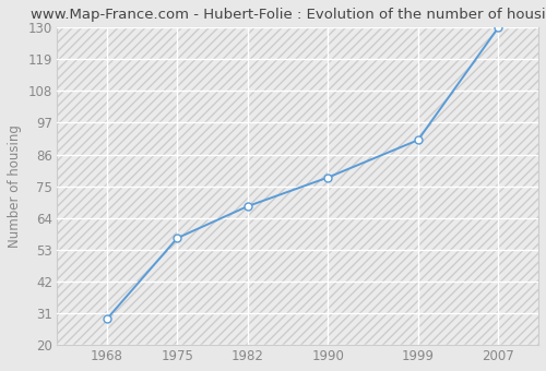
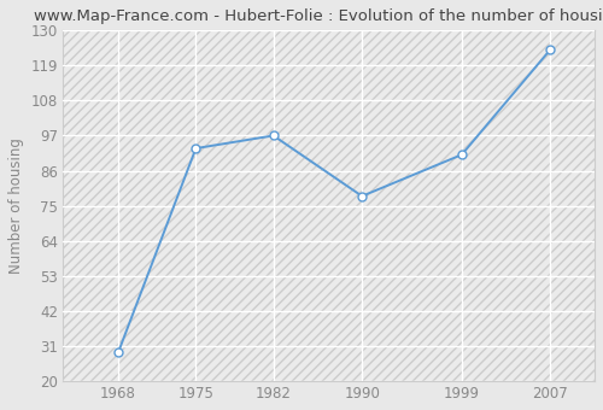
1975: 57 -> 93
1982: 68 -> 97
2007: 130 -> 124
